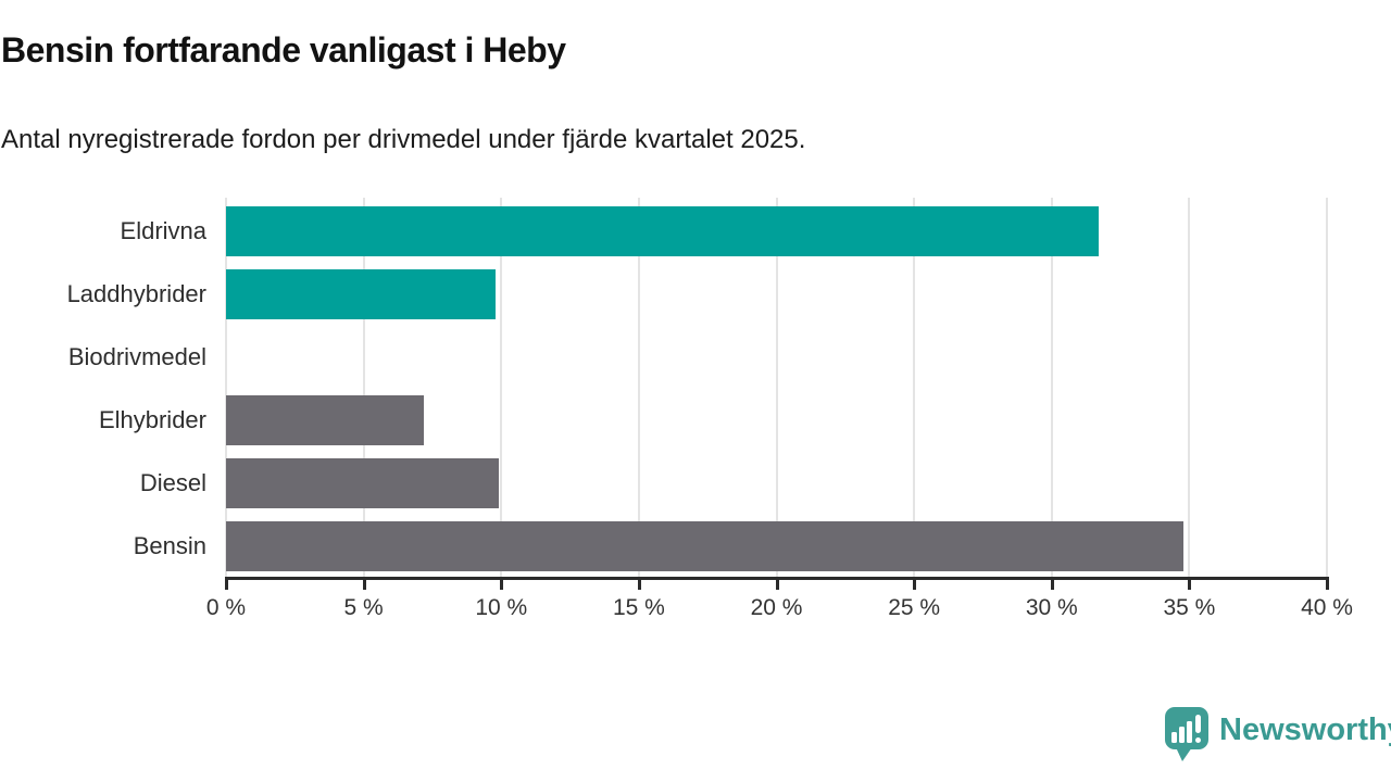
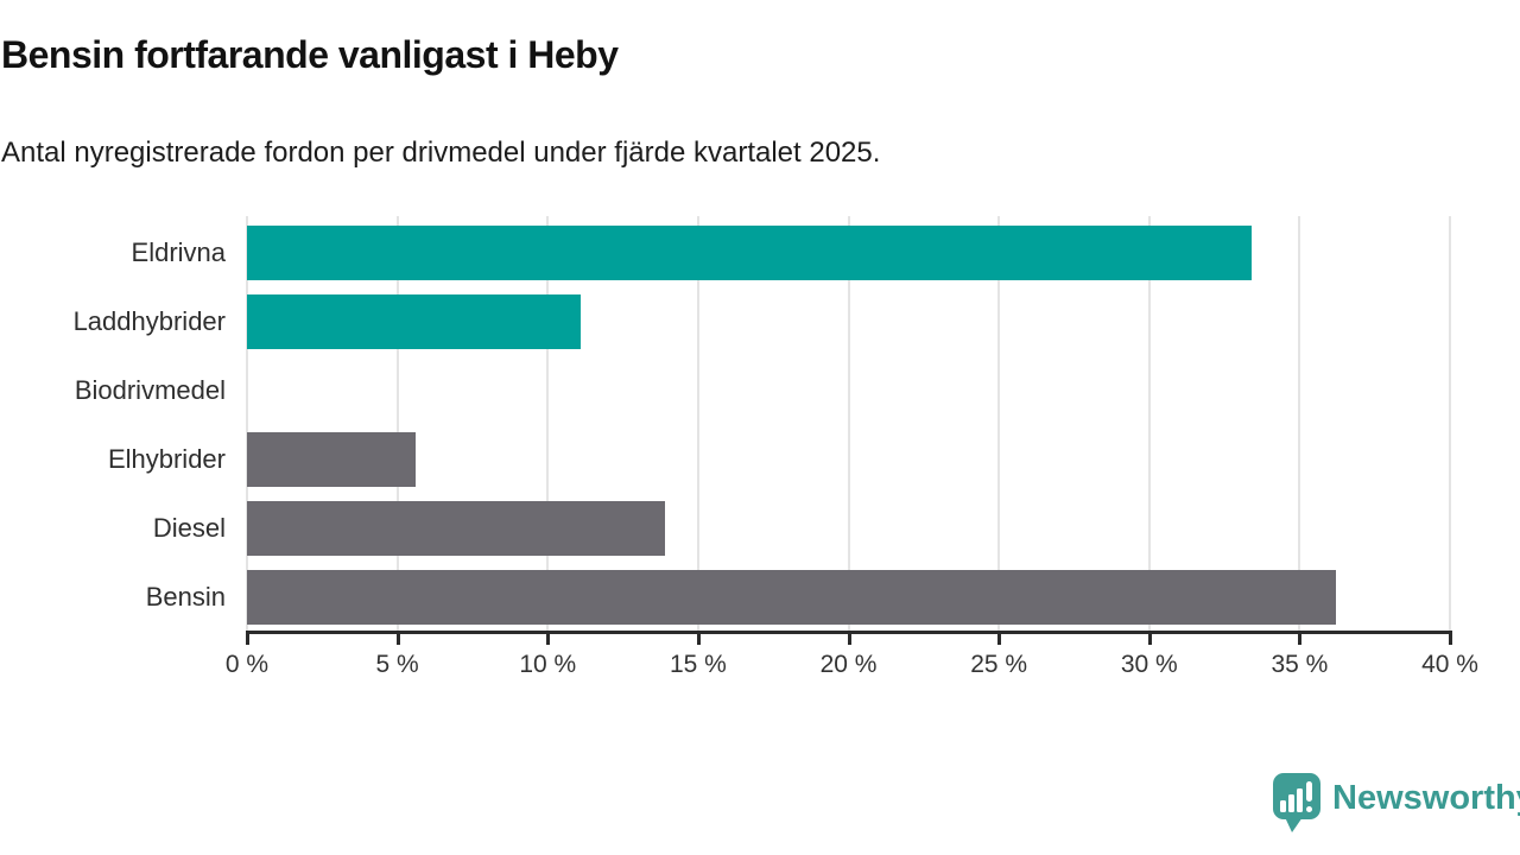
Eldrivna: 31.7% -> 33.4%
Laddhybrider: 9.8% -> 11.1%
Elhybrider: 7.2% -> 5.6%
Diesel: 9.9% -> 13.9%
Bensin: 34.8% -> 36.2%
